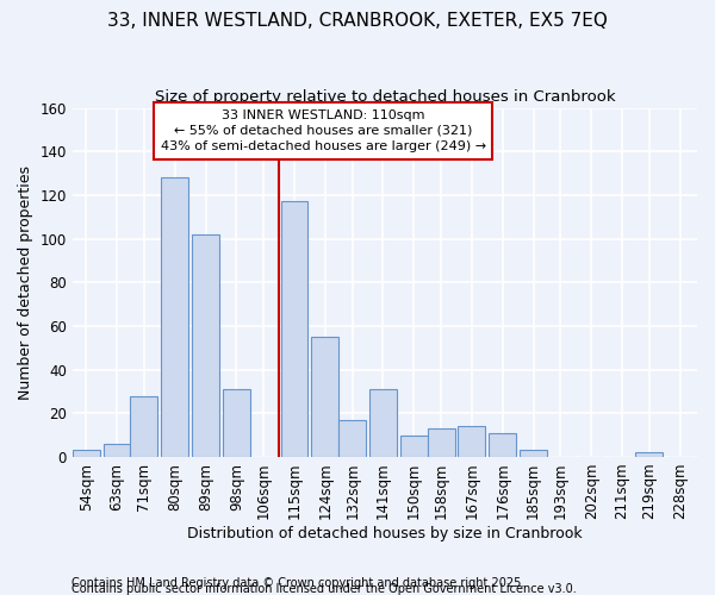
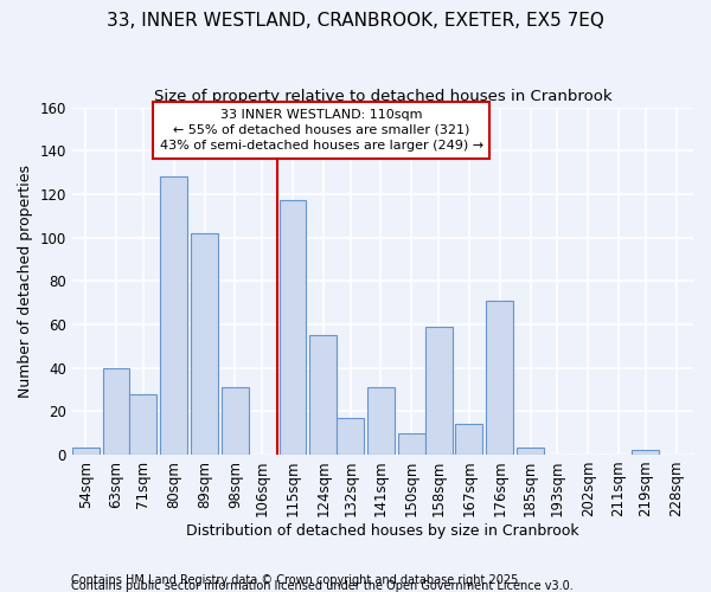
63sqm: 6 -> 40
158sqm: 13 -> 59
176sqm: 11 -> 71
